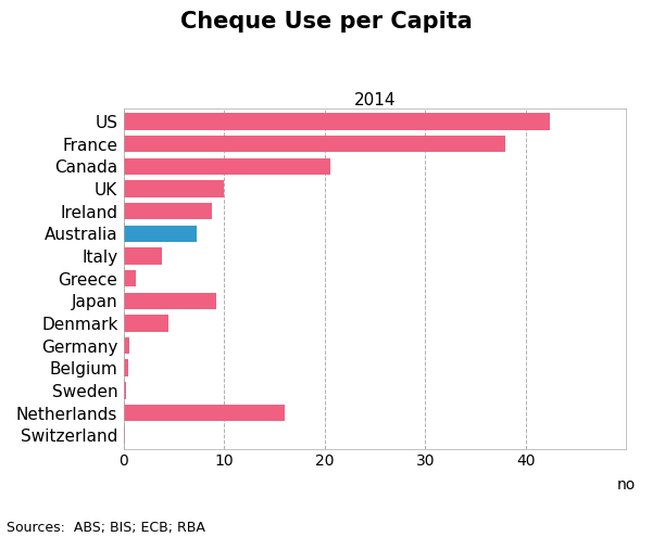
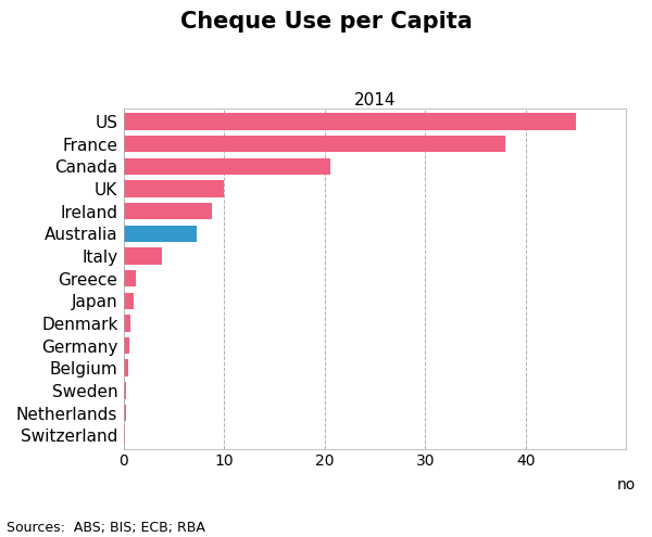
US: 42.4 -> 45.0
Japan: 9.2 -> 1.0
Denmark: 4.4 -> 0.7
Netherlands: 16.0 -> 0.2
